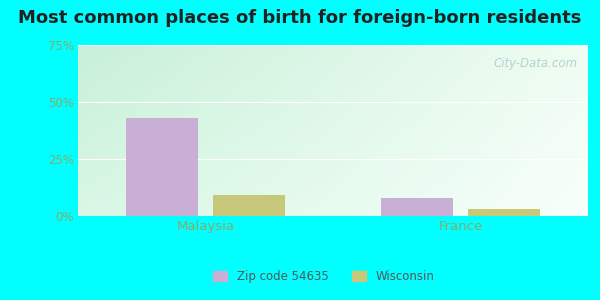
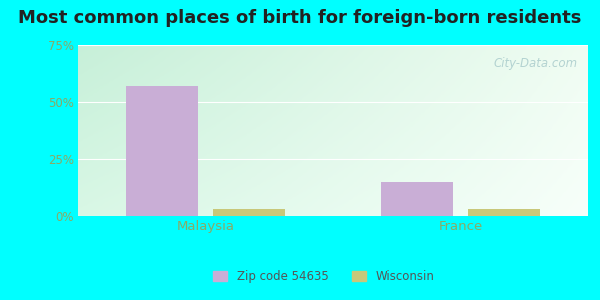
Zip code 54635/Malaysia: 43% -> 57%
Wisconsin/Malaysia: 9% -> 3%
Zip code 54635/France: 8% -> 15%
